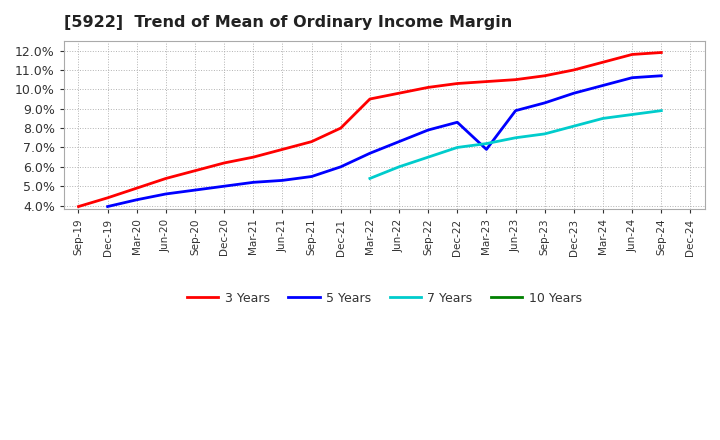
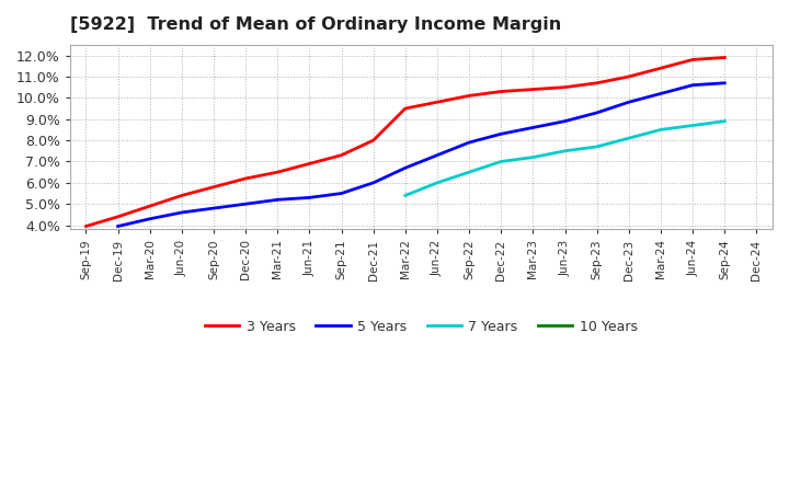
5 Years/Mar-23: 6.9% -> 8.6%
